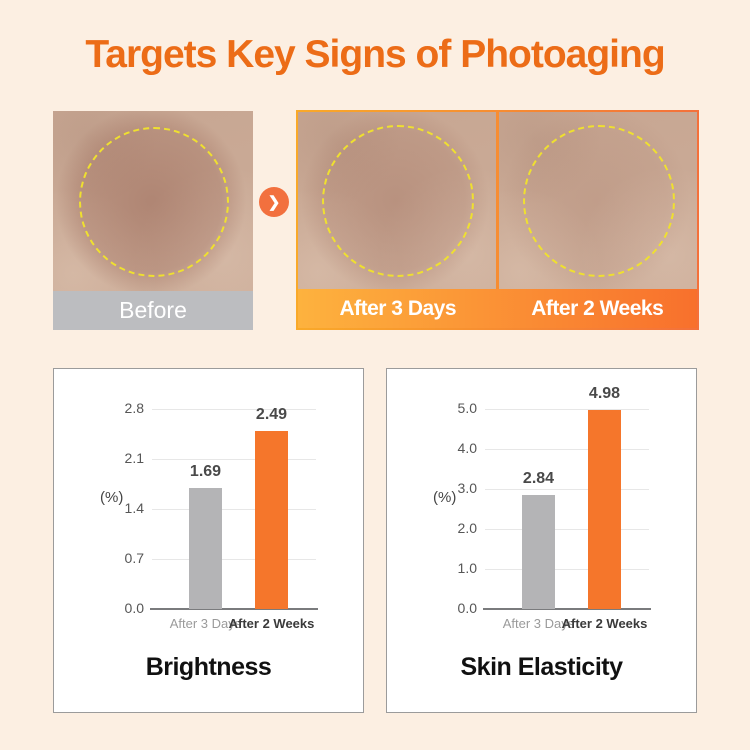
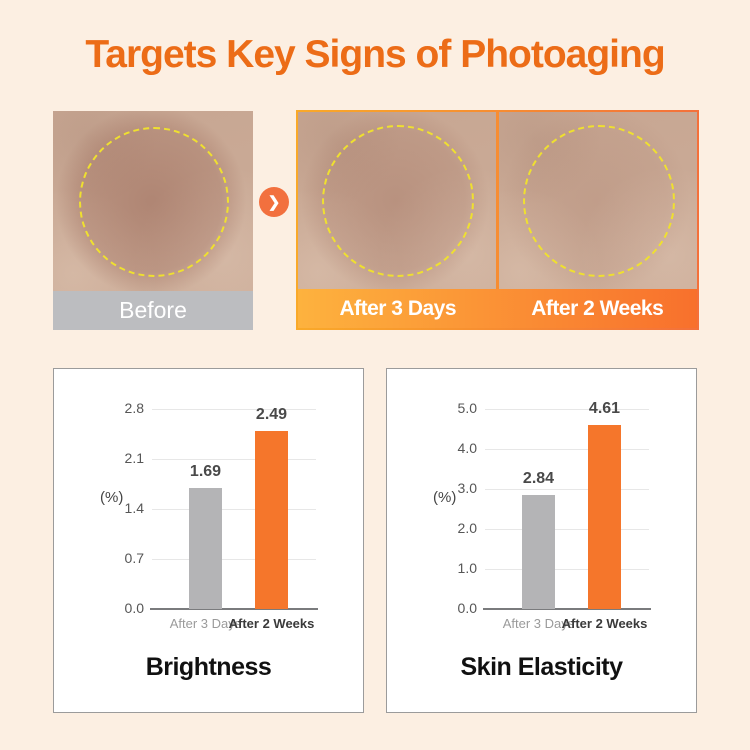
Skin Elasticity/After 2 Weeks: 4.98 -> 4.61
